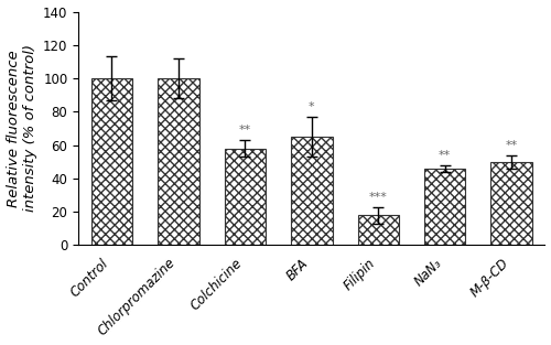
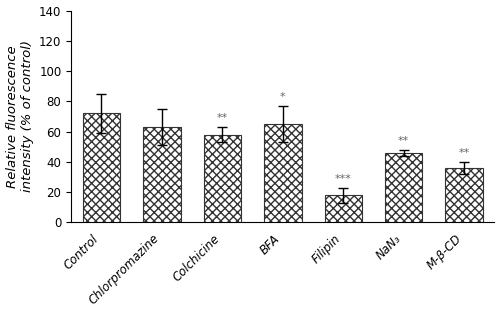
Control: 100 -> 72
Chlorpromazine: 100 -> 63
M-β-CD: 50 -> 36
